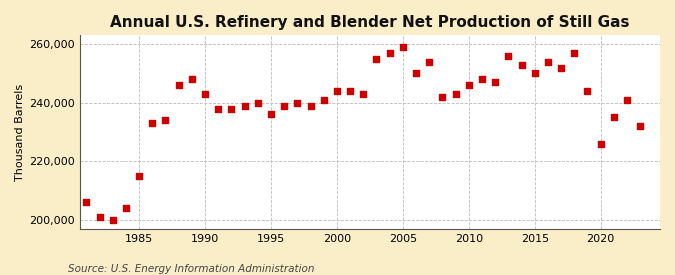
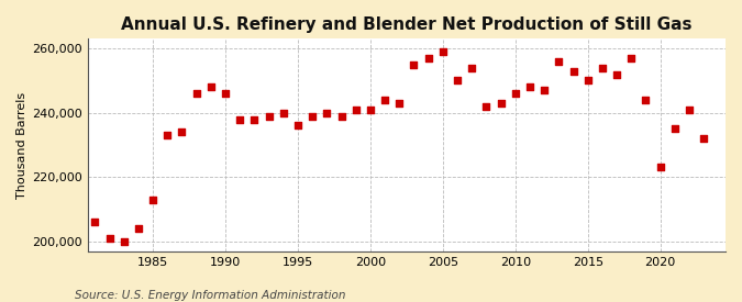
1985: 215,000 -> 213,000
1990: 243,000 -> 246,000
2000: 244,000 -> 241,000
2020: 226,000 -> 223,000
